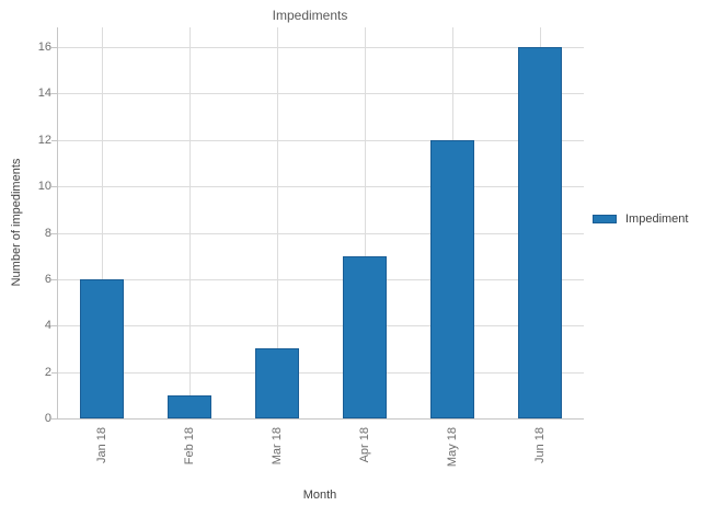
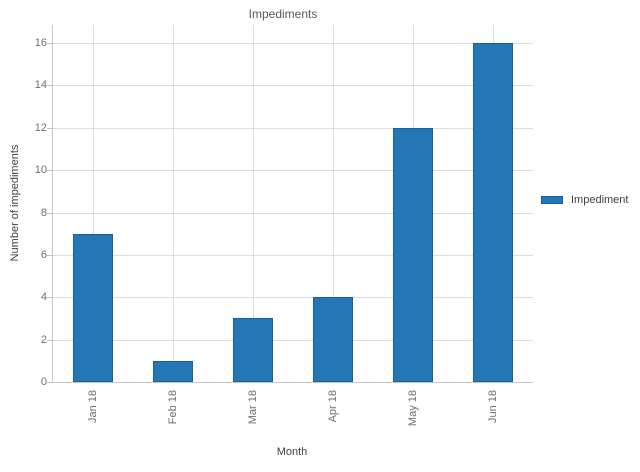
Jan 18: 6 -> 7
Apr 18: 7 -> 4
